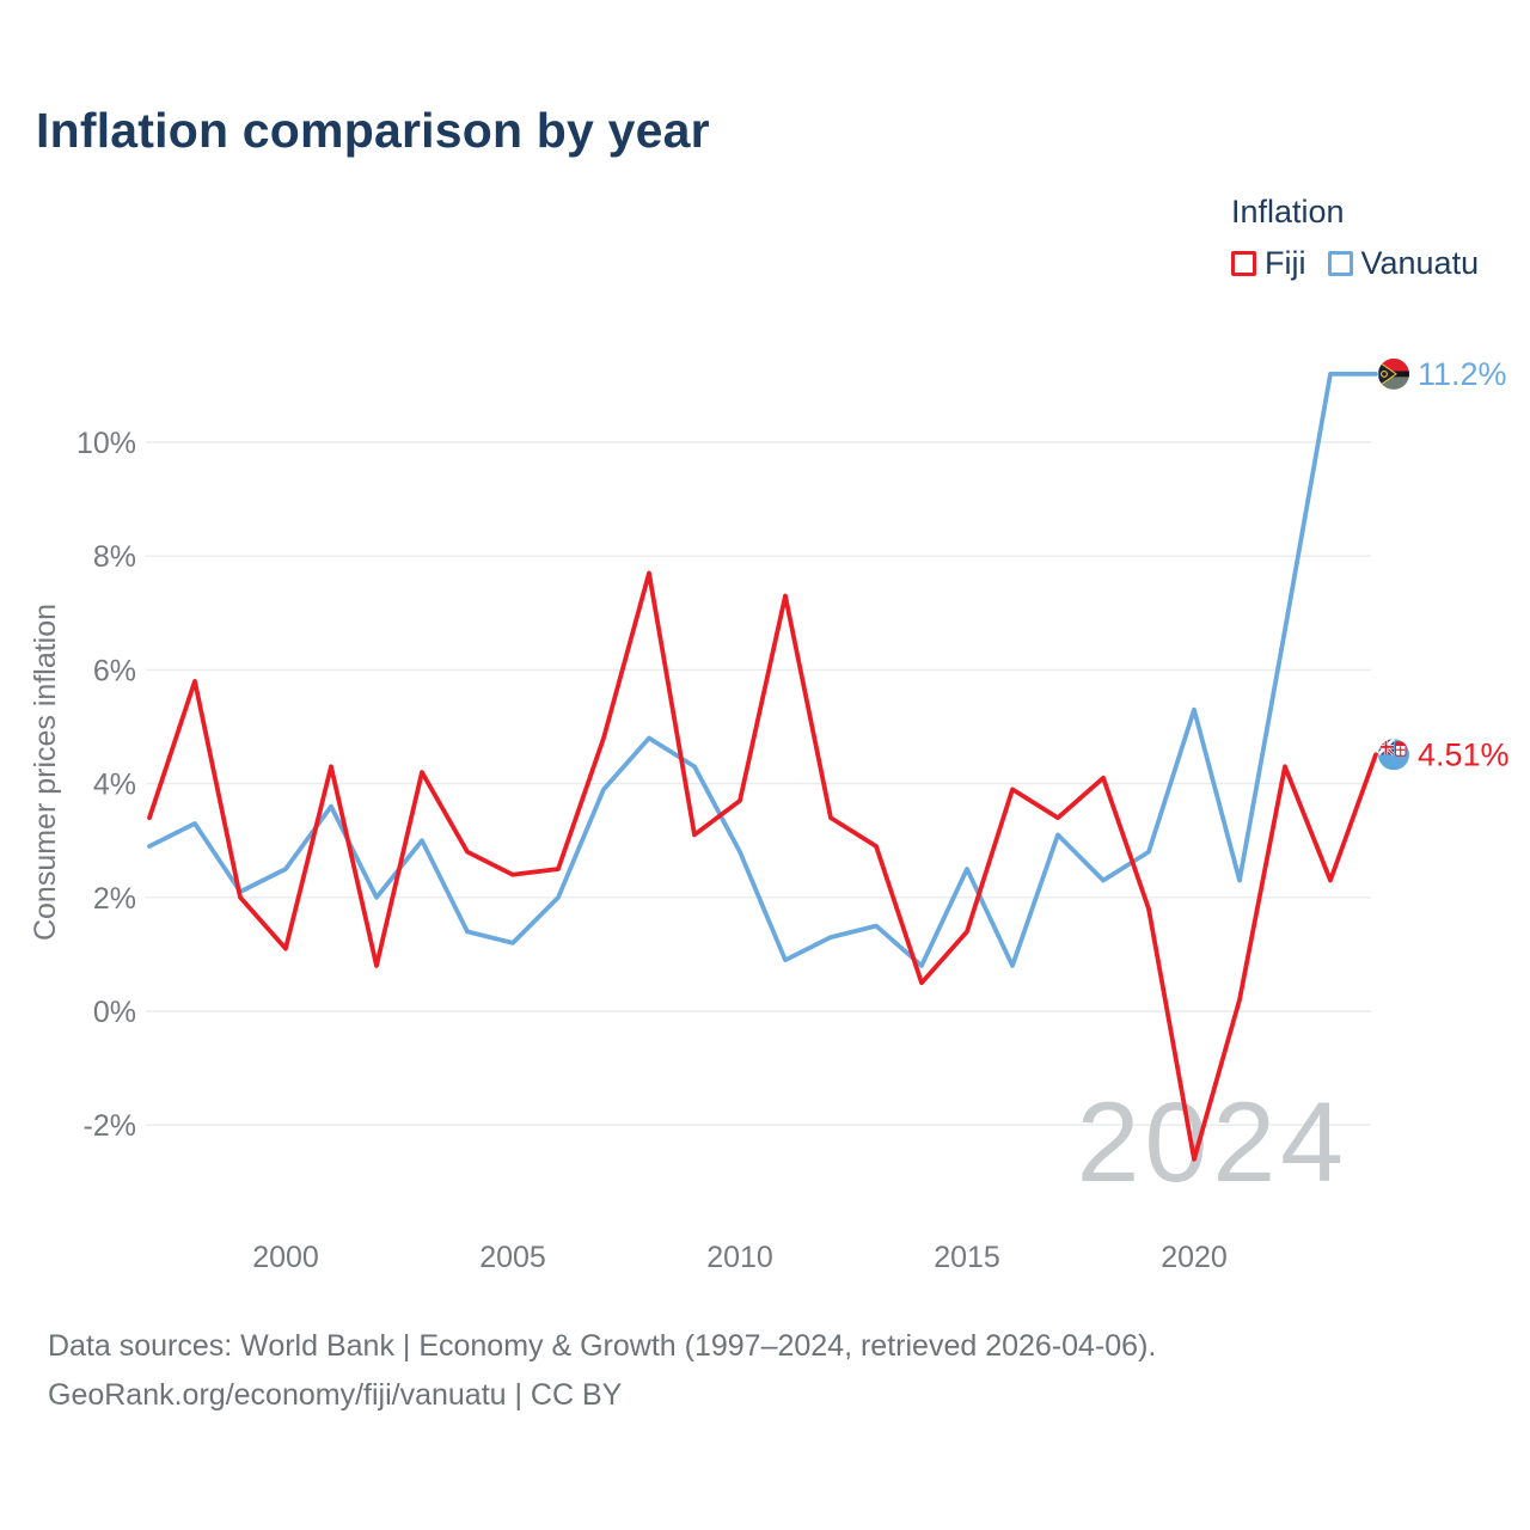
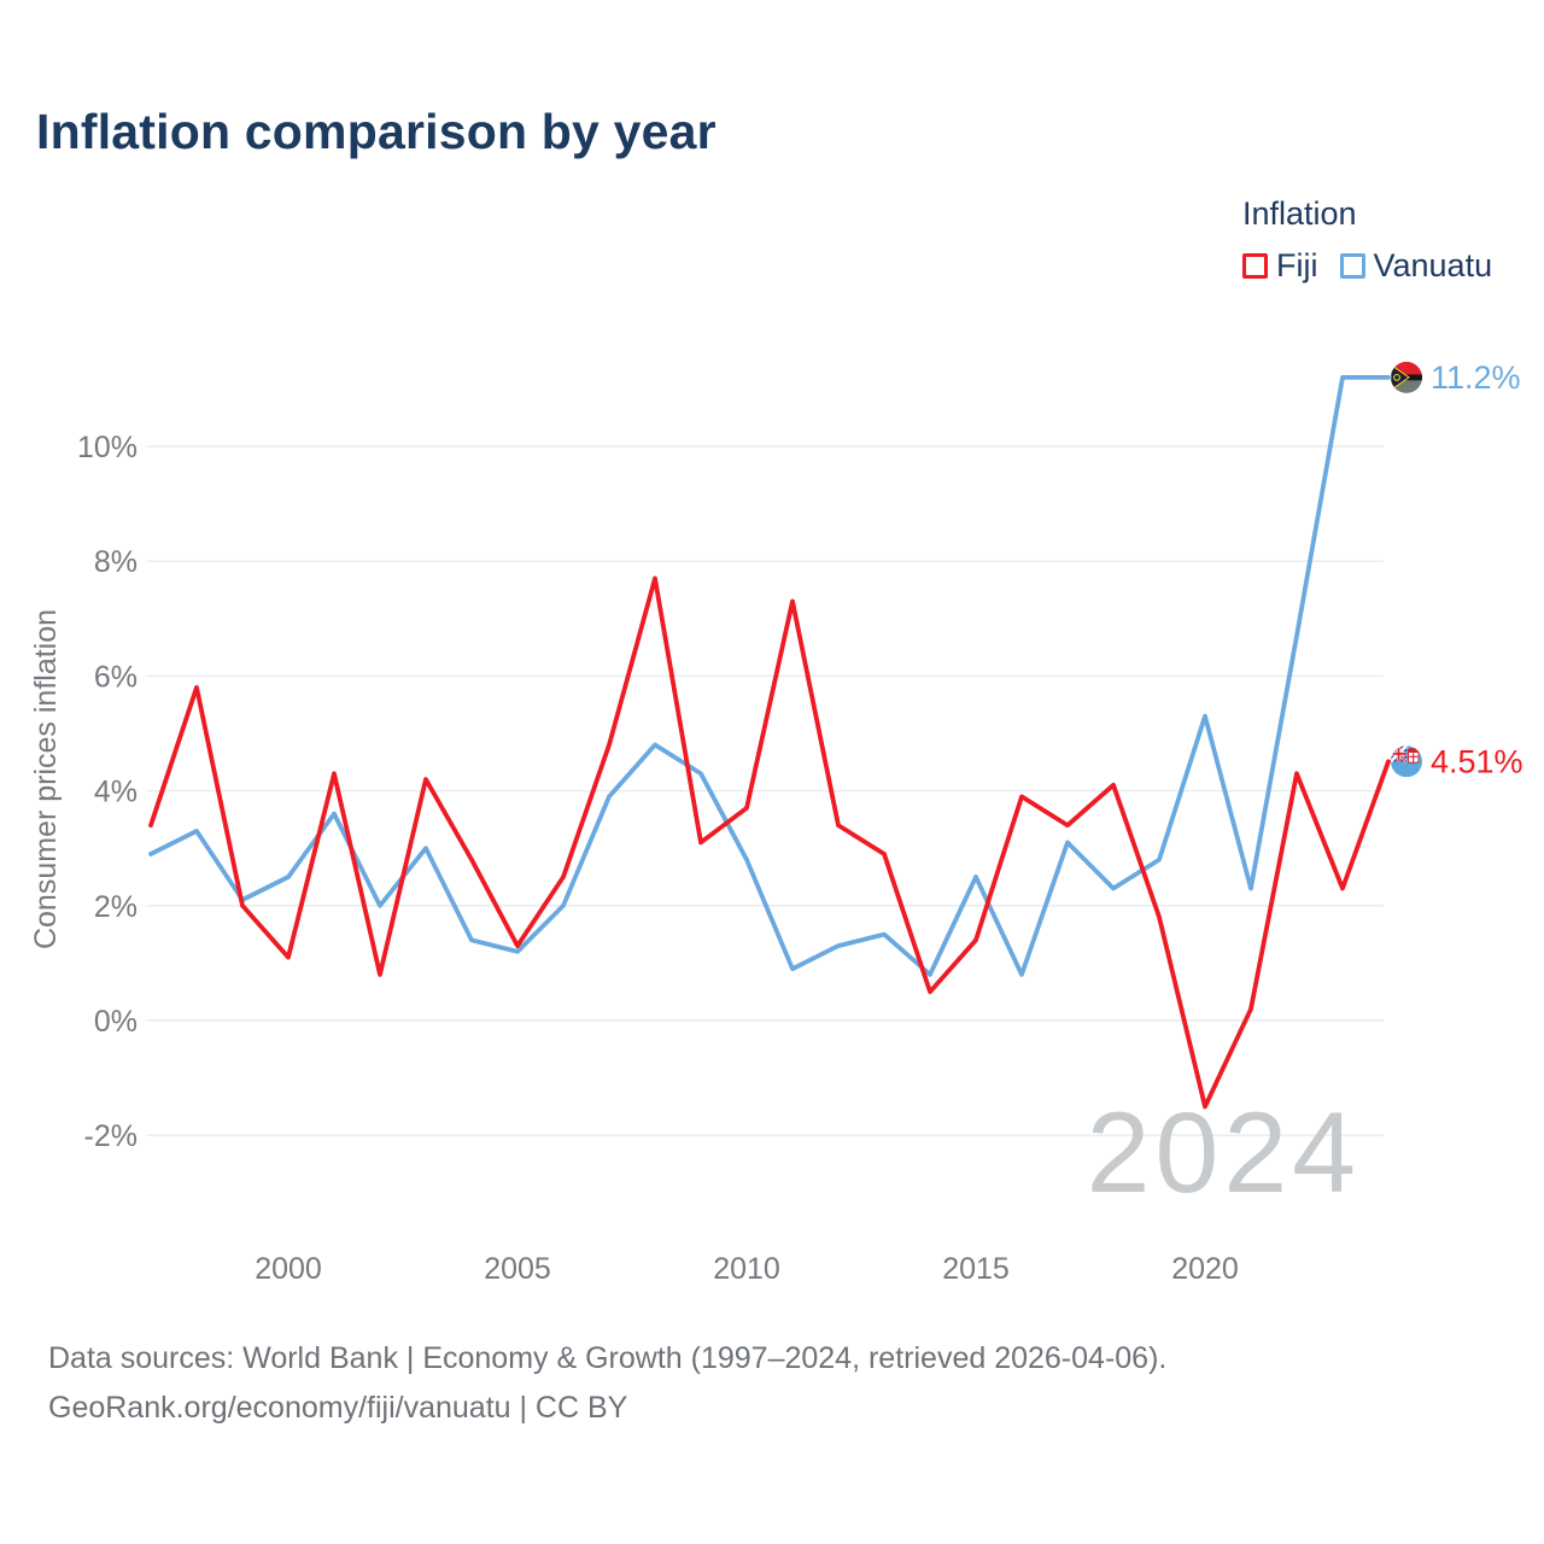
Fiji/2005: 2.4% -> 1.3%
Fiji/2020: -2.6% -> -1.5%
